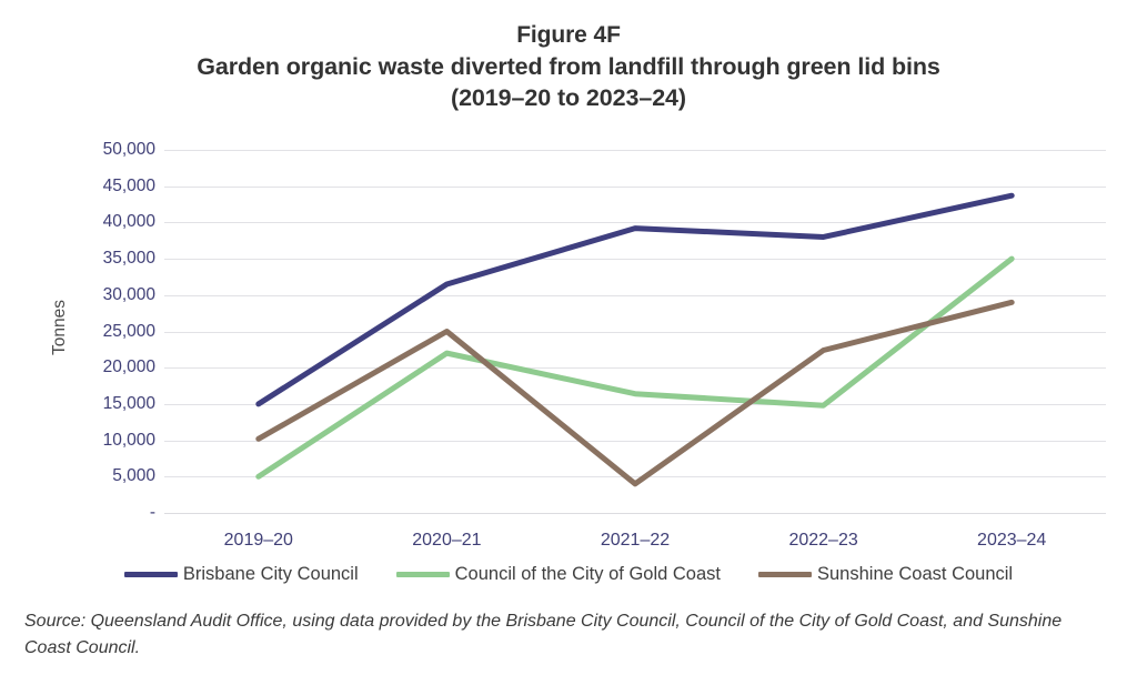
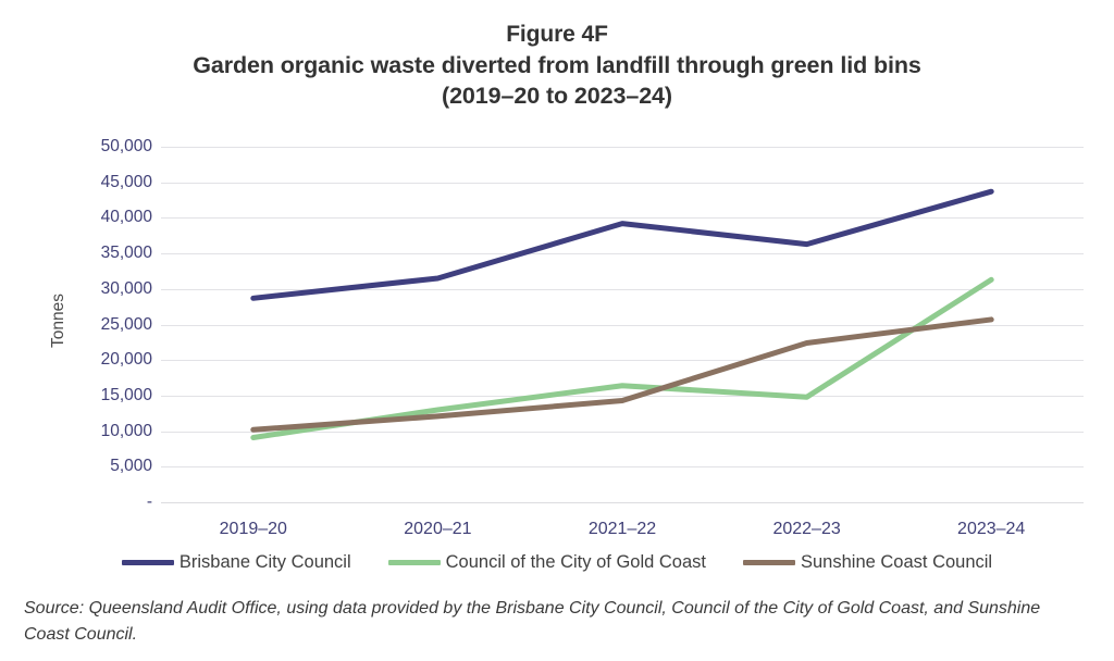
Brisbane City Council/2019–20: 15000 -> 29000
Council of the City of Gold Coast/2019–20: 5000 -> 9000
Council of the City of Gold Coast/2020–21: 22000 -> 13000
Sunshine Coast Council/2020–21: 25000 -> 12000
Sunshine Coast Council/2021–22: 4000 -> 14000
Brisbane City Council/2022–23: 38000 -> 36000
Council of the City of Gold Coast/2023–24: 35000 -> 31000
Sunshine Coast Council/2023–24: 29000 -> 26000
